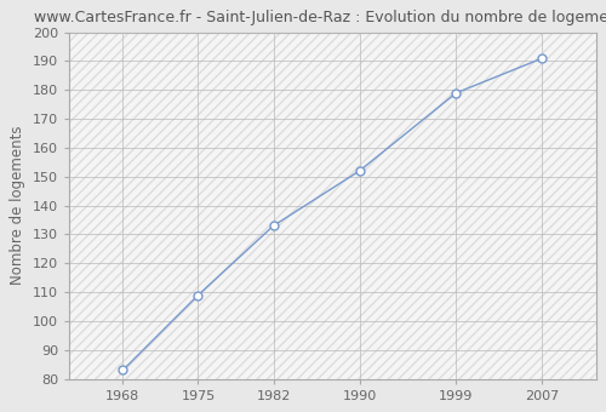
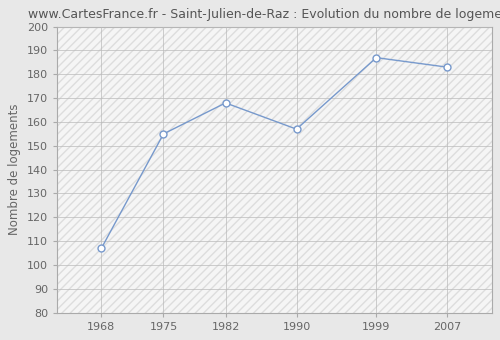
1968: 83 -> 107
1975: 109 -> 155
1982: 133 -> 168
1990: 152 -> 157
1999: 179 -> 187
2007: 191 -> 183
